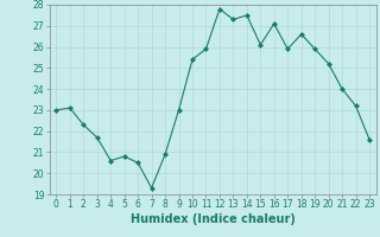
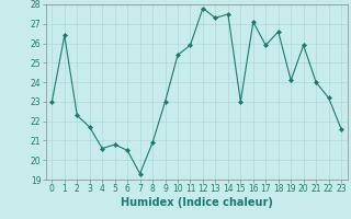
1: 23.1 -> 26.4
15: 26.1 -> 23.0
19: 25.9 -> 24.1
20: 25.2 -> 25.9
